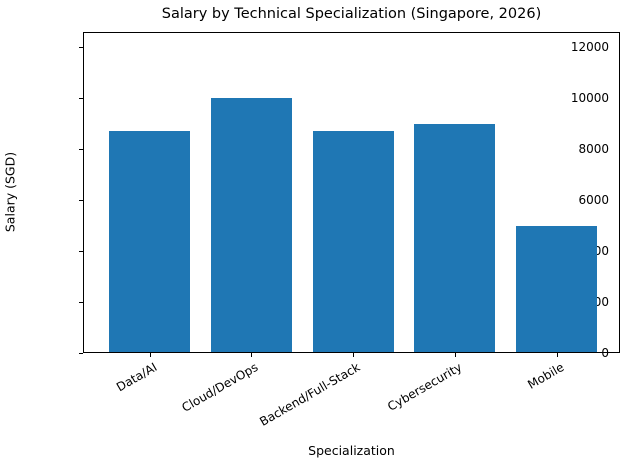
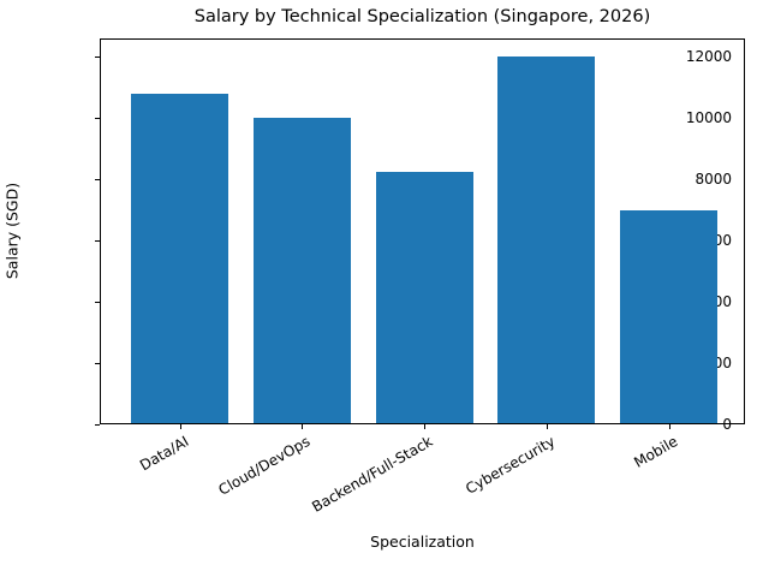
Data/AI: 8700 -> 10800
Backend/Full-Stack: 8700 -> 8200
Cybersecurity: 9000 -> 12000
Mobile: 5000 -> 7000
